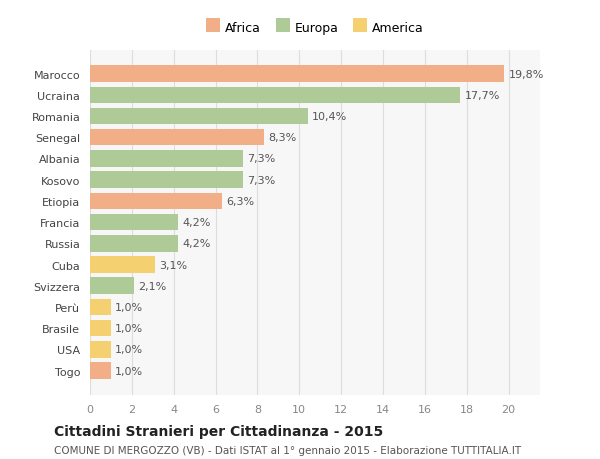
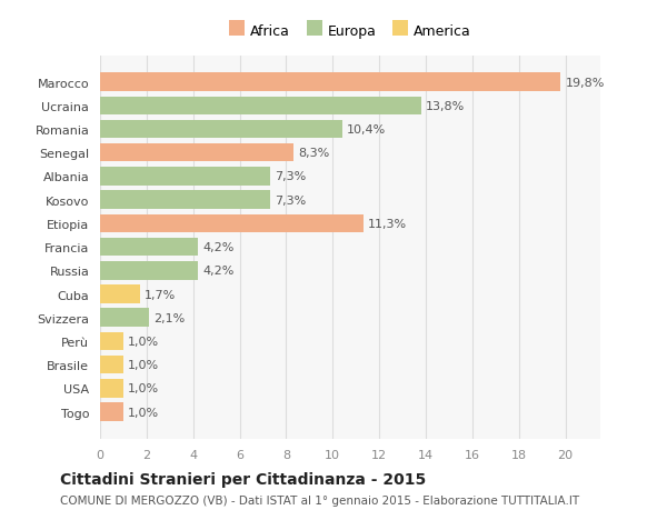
Ucraina: 17,7% -> 13,8%
Etiopia: 6,3% -> 11,3%
Cuba: 3,1% -> 1,7%
